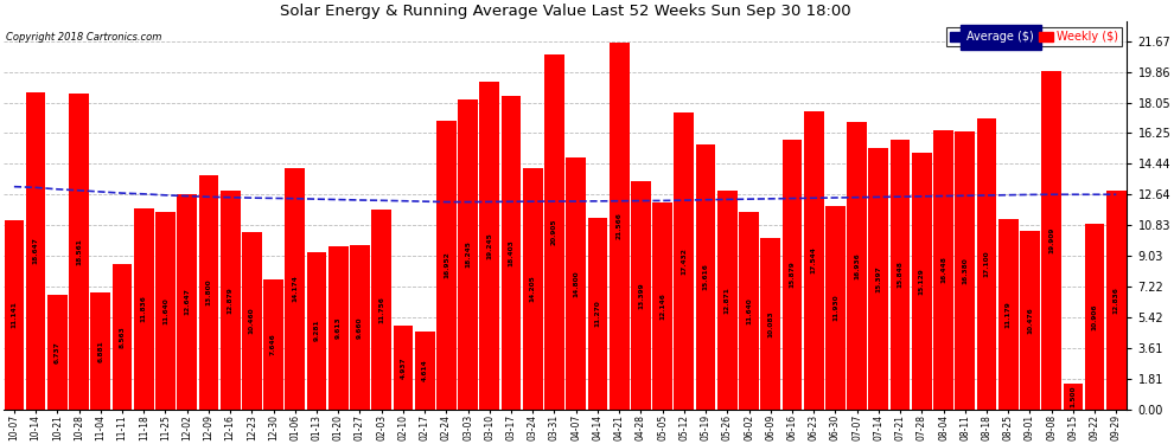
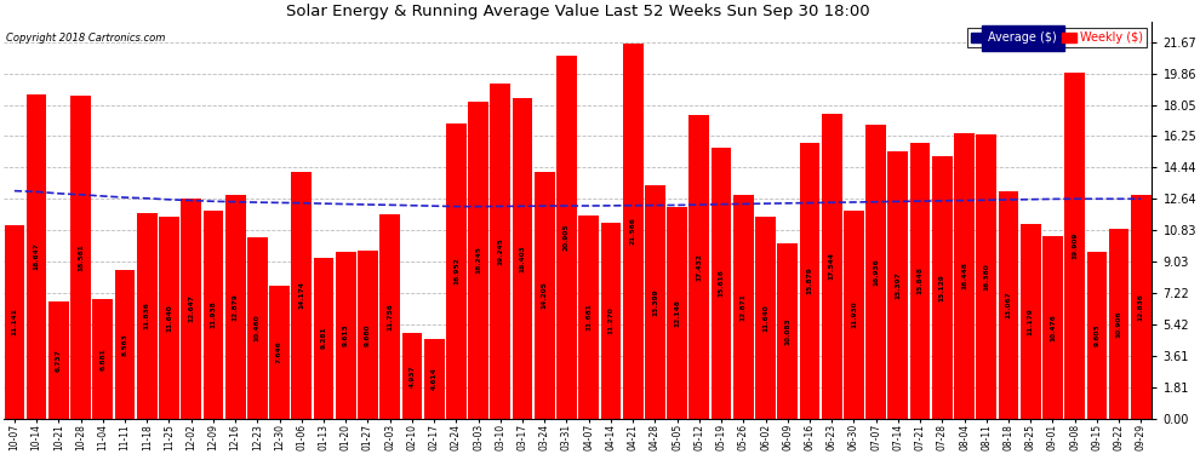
Weekly ($)/12-09: 13.8 -> 11.9
Weekly ($)/04-07: 14.8 -> 11.7
Weekly ($)/08-18: 17.1 -> 13.1
Weekly ($)/09-15: 1.5 -> 9.6
